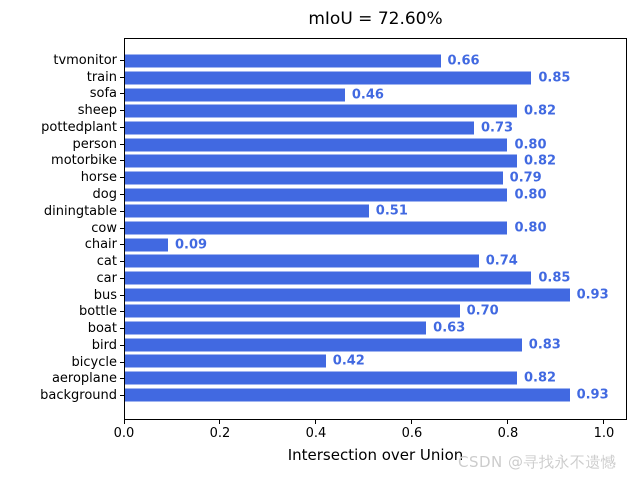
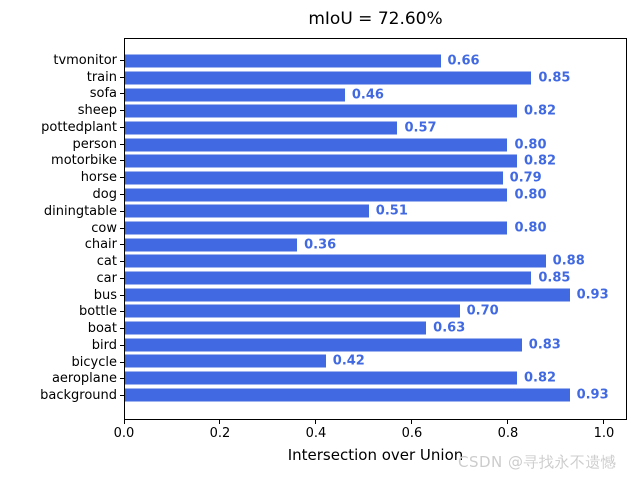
pottedplant: 0.73 -> 0.57
chair: 0.09 -> 0.36
cat: 0.74 -> 0.88
